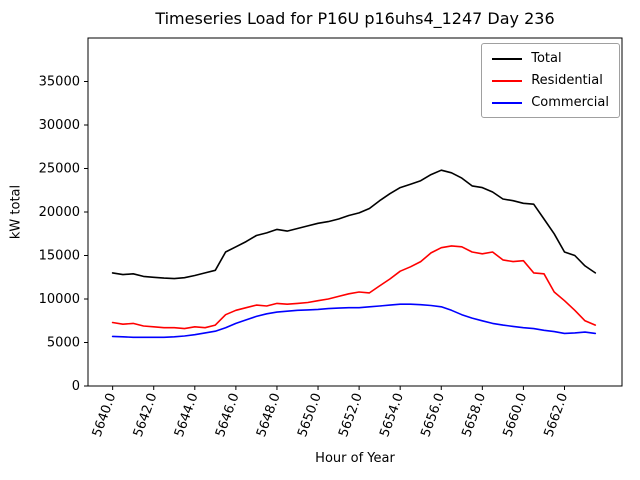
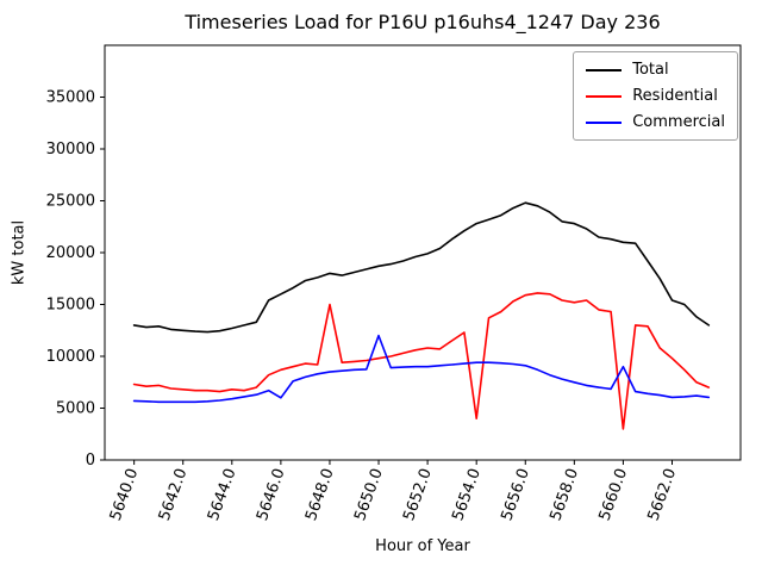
Commercial/5646.0: 7000 -> 6000
Residential/5648.0: 10000 -> 15000
Commercial/5650.0: 9000 -> 12000
Residential/5654.0: 13000 -> 4000
Residential/5660.0: 14000 -> 3000
Commercial/5660.0: 7000 -> 9000
